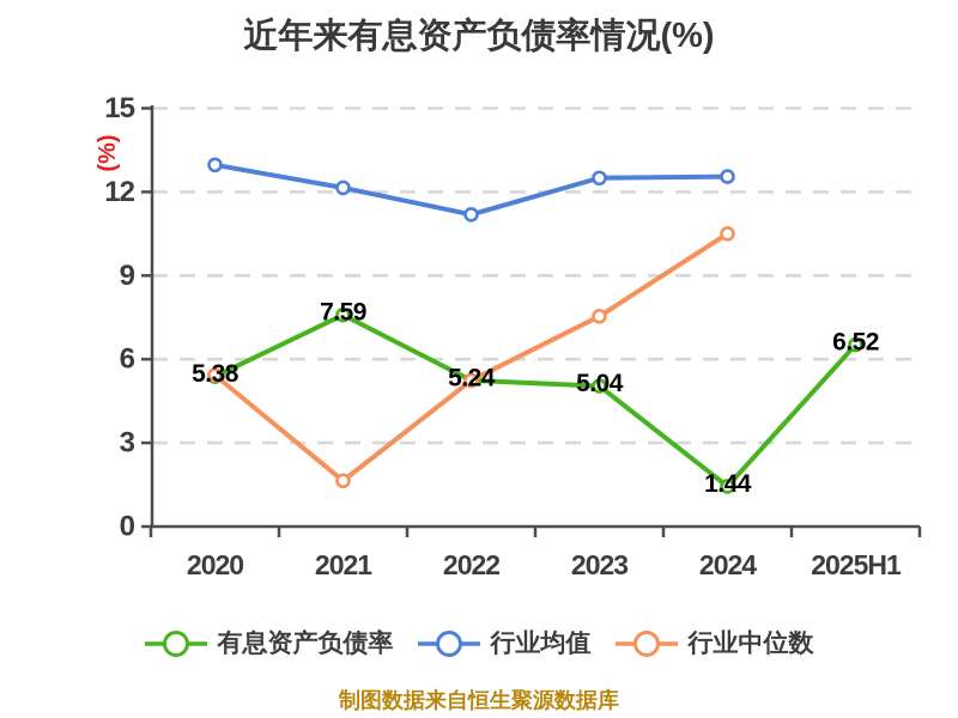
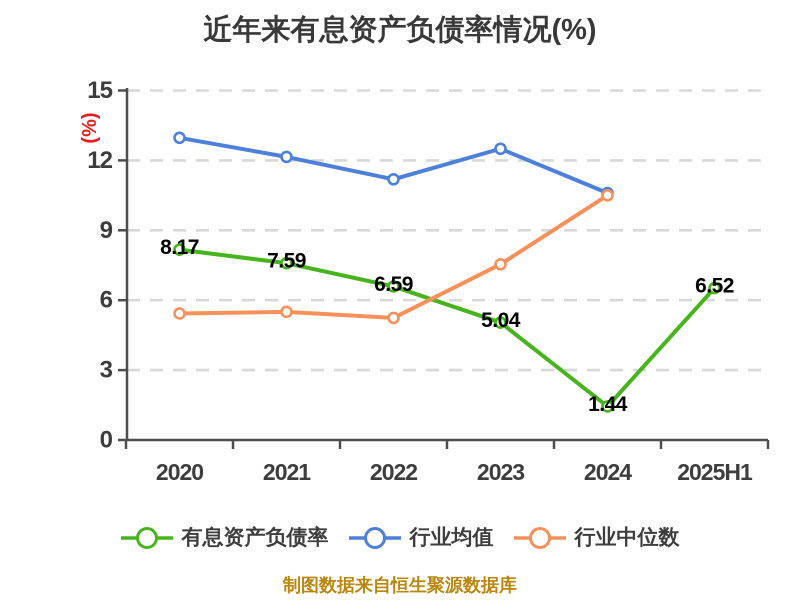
有息资产负债率/2020: 5.38 -> 8.17
行业中位数/2021: 1.6 -> 5.5
有息资产负债率/2022: 5.24 -> 6.59
行业均值/2024: 12.6 -> 10.6
